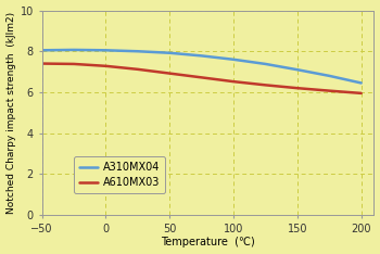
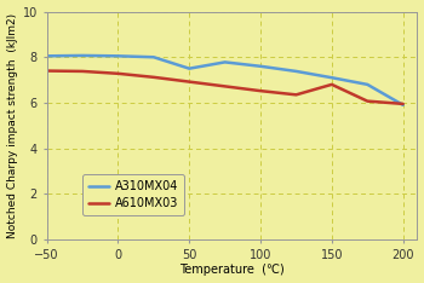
A310MX04/50: 7.9 -> 7.5
A610MX03/150: 6.2 -> 6.8
A310MX04/200: 6.5 -> 5.9
